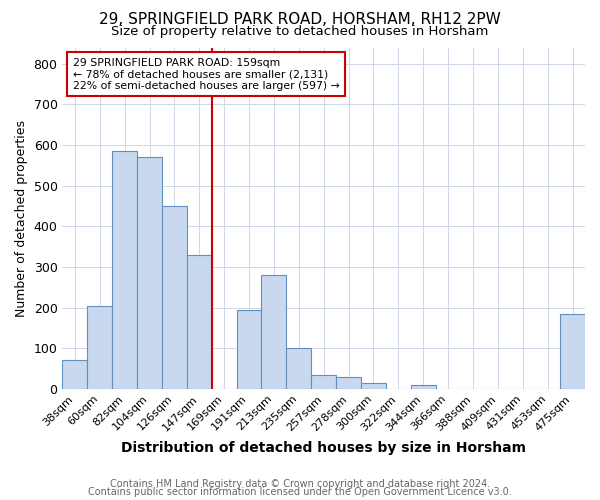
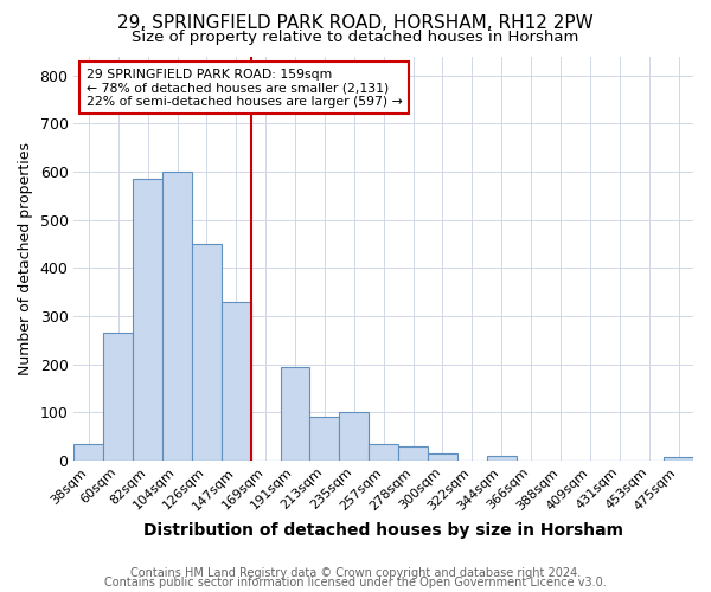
38sqm: 70 -> 35
60sqm: 205 -> 265
104sqm: 570 -> 600
213sqm: 280 -> 90
475sqm: 185 -> 7
